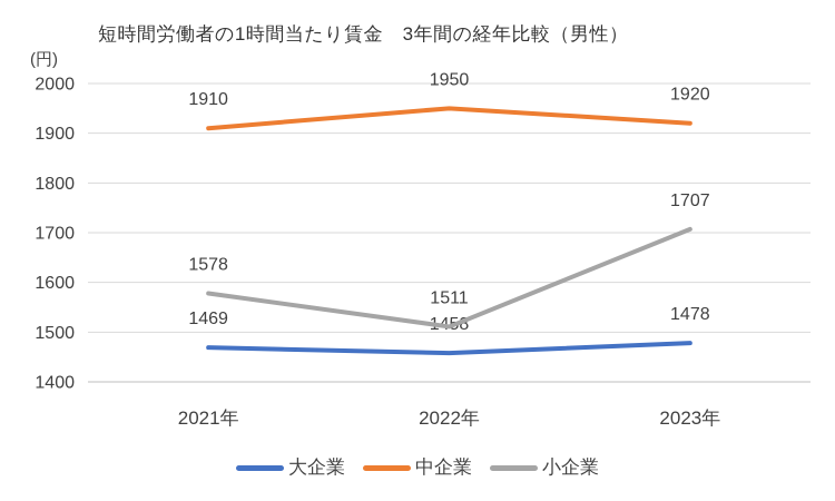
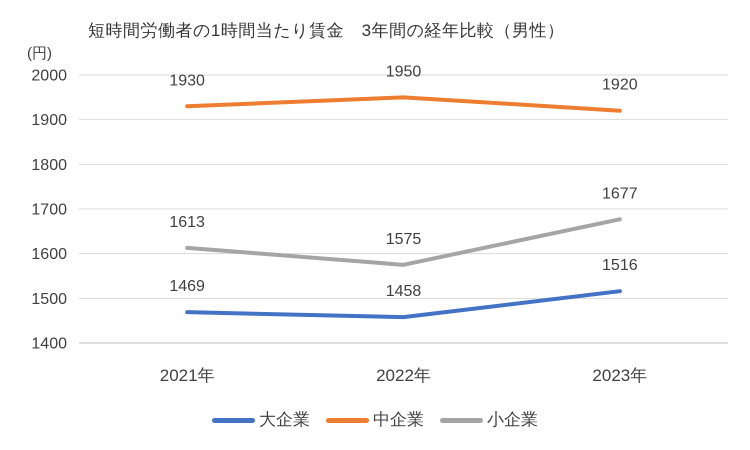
中企業/2021年: 1910 -> 1930
小企業/2021年: 1578 -> 1613
小企業/2022年: 1511 -> 1575
大企業/2023年: 1478 -> 1516
小企業/2023年: 1707 -> 1677
